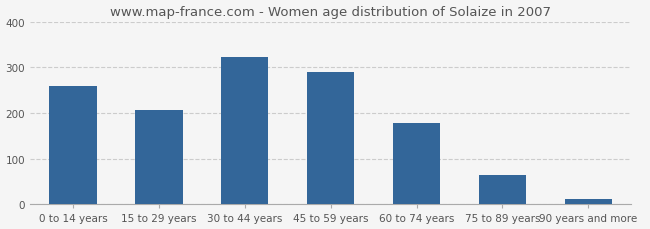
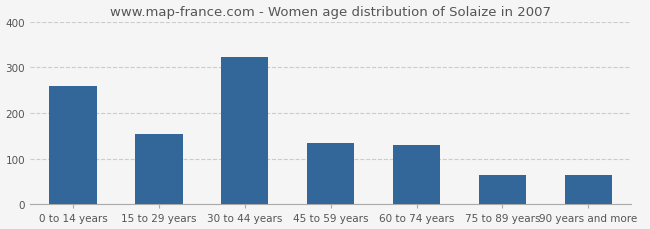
15 to 29 years: 207 -> 155
45 to 59 years: 290 -> 135
60 to 74 years: 177 -> 130
90 years and more: 12 -> 65
